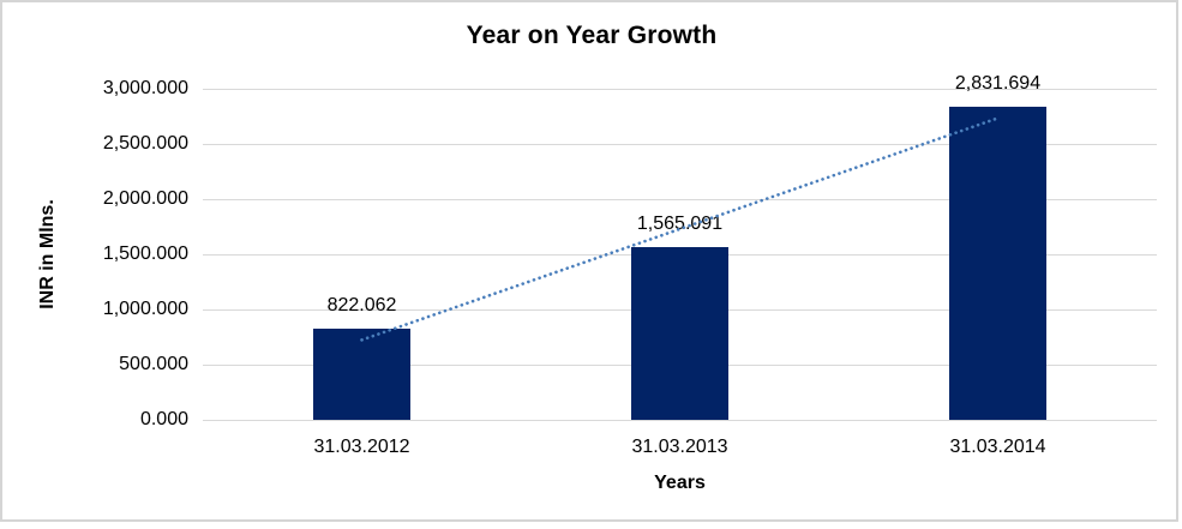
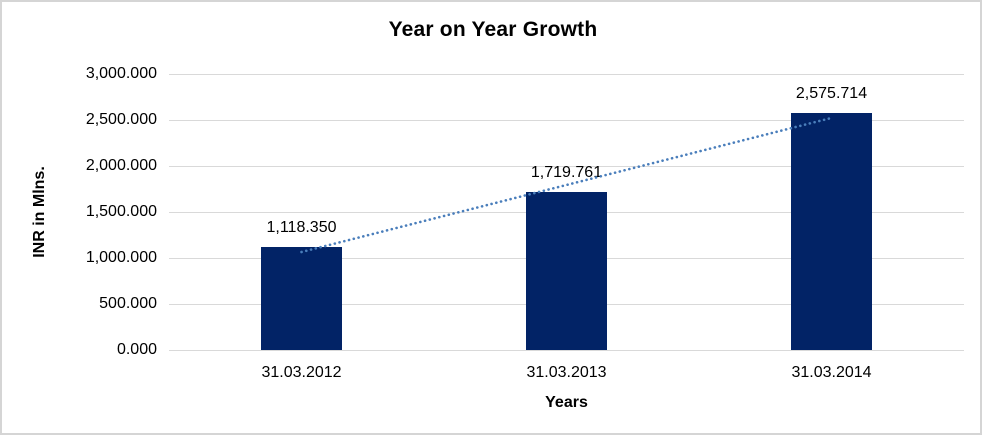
31.03.2012: 822.062 -> 1,118.350
31.03.2013: 1,565.091 -> 1,719.761
31.03.2014: 2,831.694 -> 2,575.714
